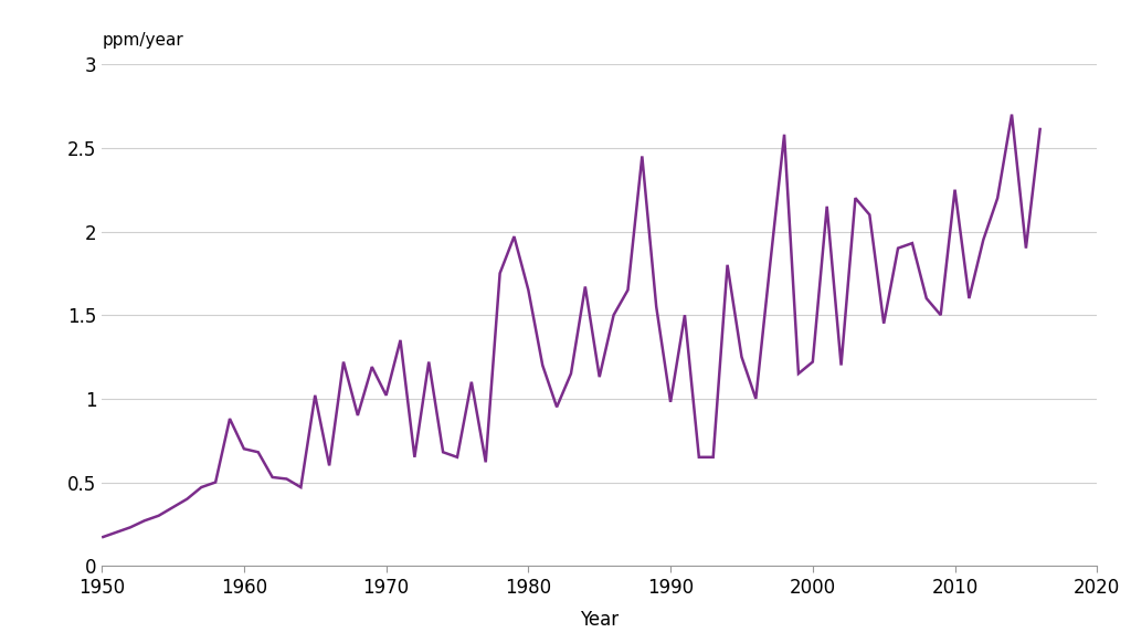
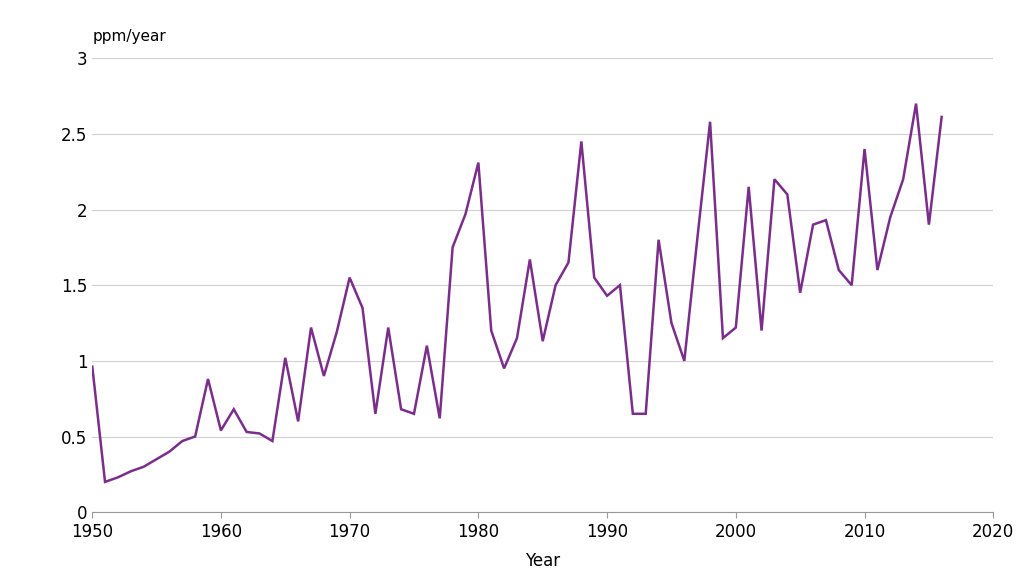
1950: 0.17 -> 0.97
1960: 0.70 -> 0.54
1970: 1.02 -> 1.55
1980: 1.65 -> 2.31
1990: 0.98 -> 1.43
2010: 2.25 -> 2.40
